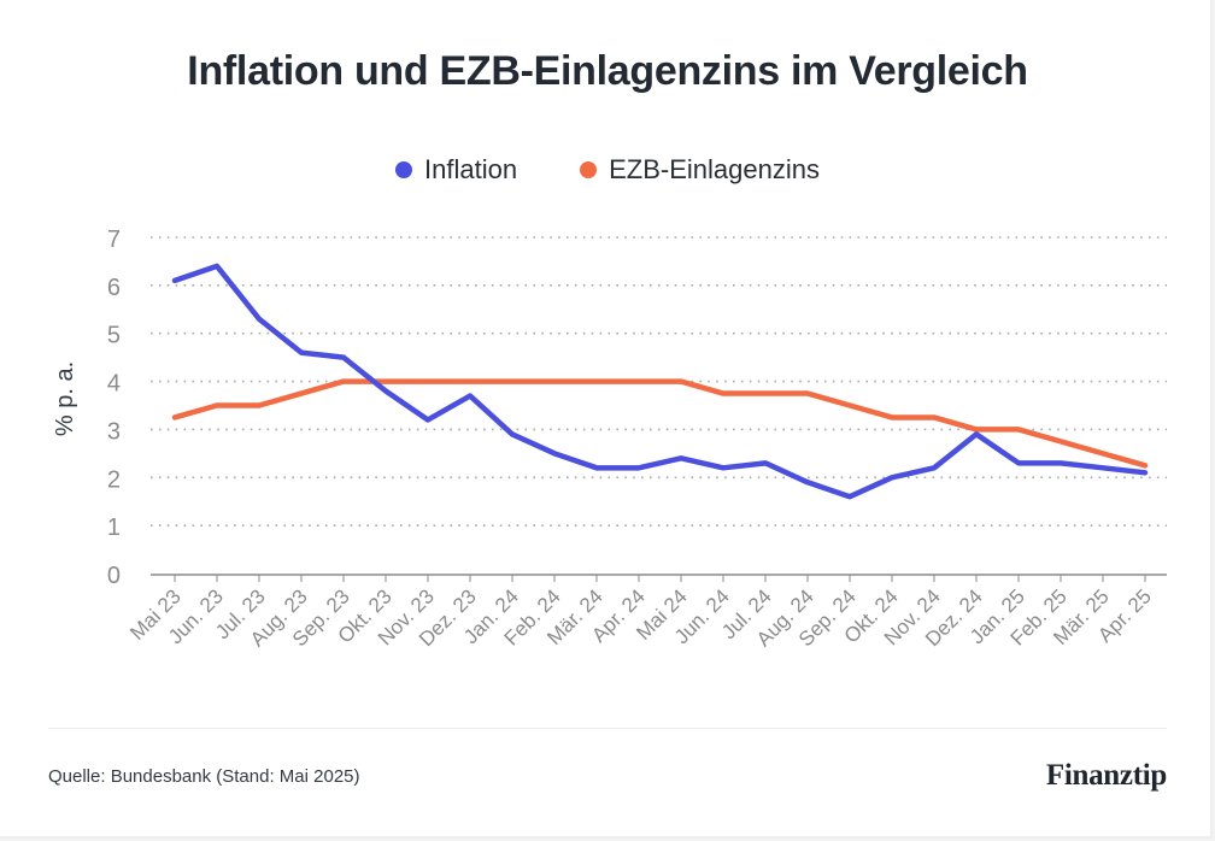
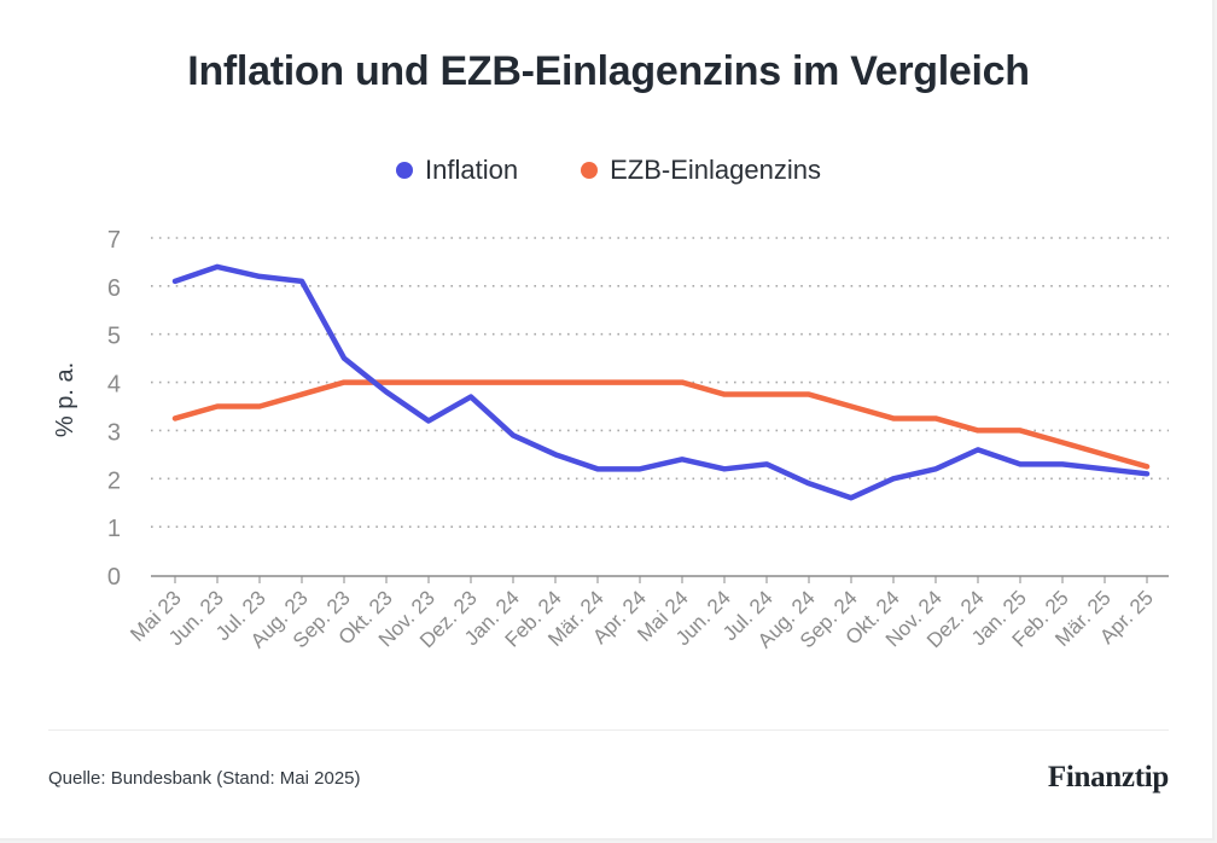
Inflation/Jul. 23: 5.3 -> 6.2
Inflation/Aug. 23: 4.6 -> 6.1
Inflation/Dez. 24: 2.9 -> 2.6
